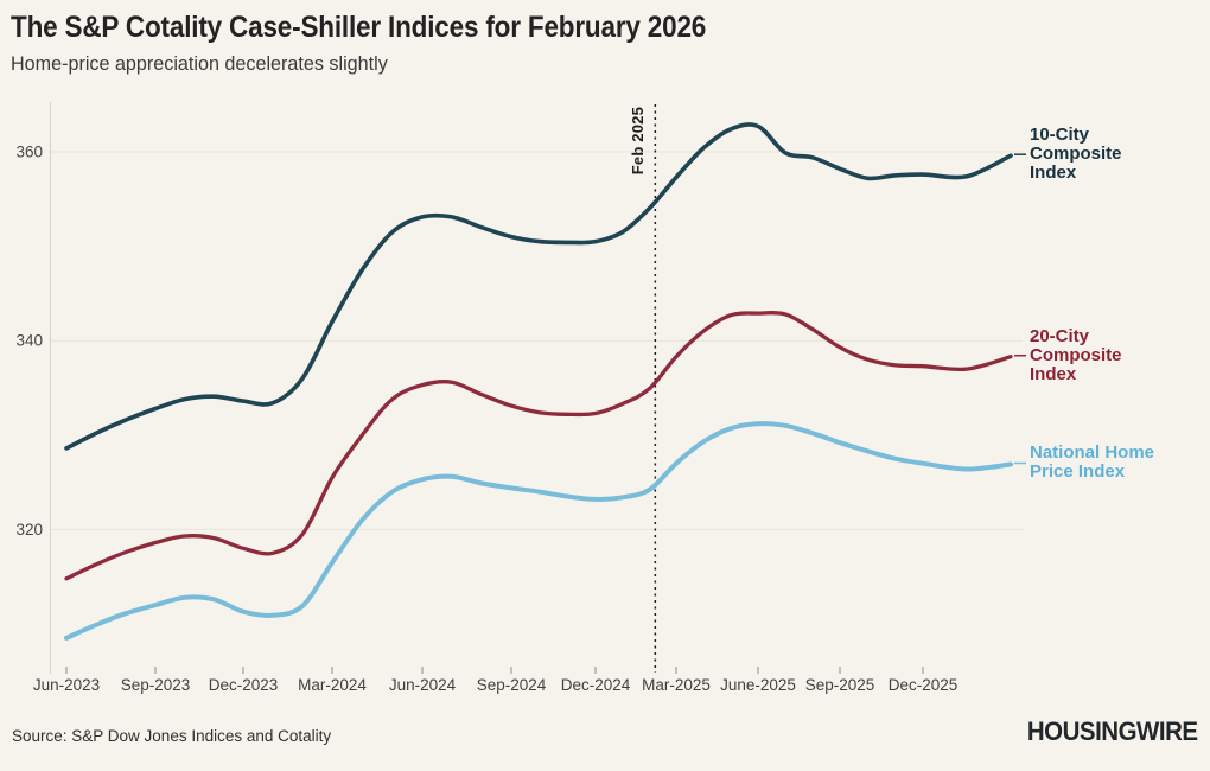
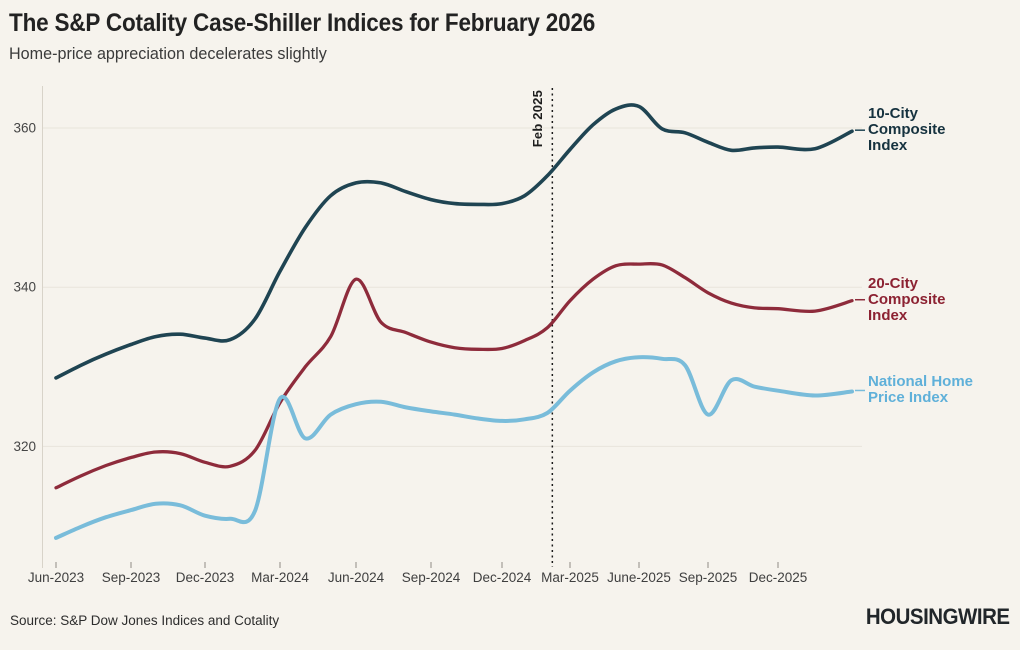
National Home Price Index/Mar-2024: 316 -> 326
20-City Composite Index/Jun-2024: 335 -> 341
National Home Price Index/Sep-2025: 329 -> 324
